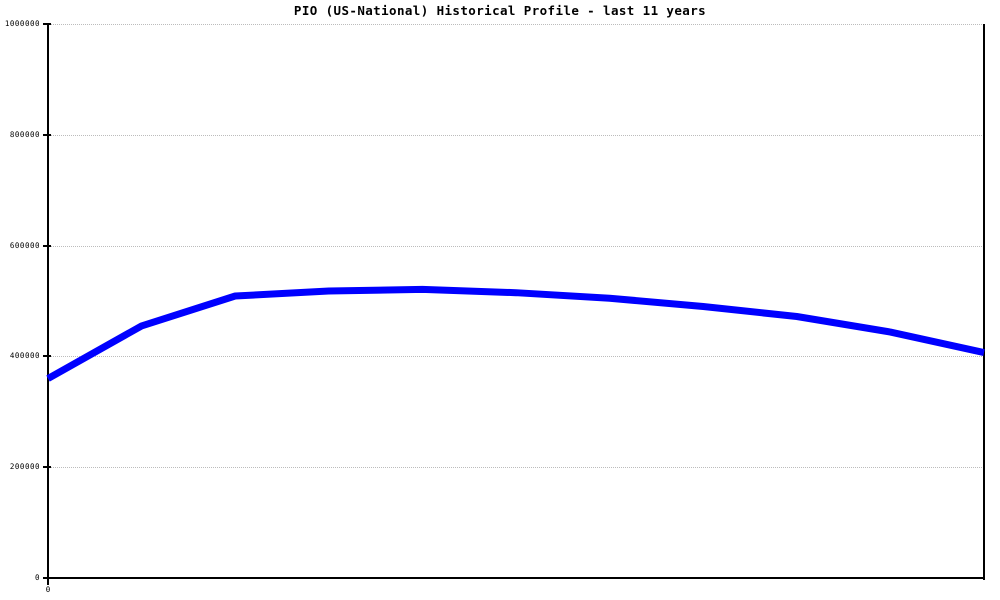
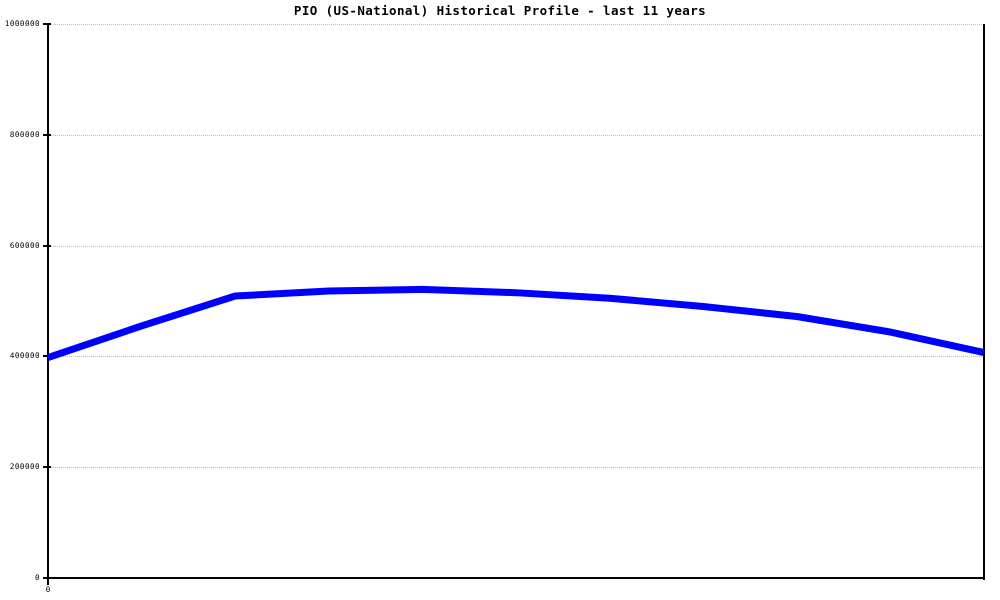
0: 360000 -> 400000
